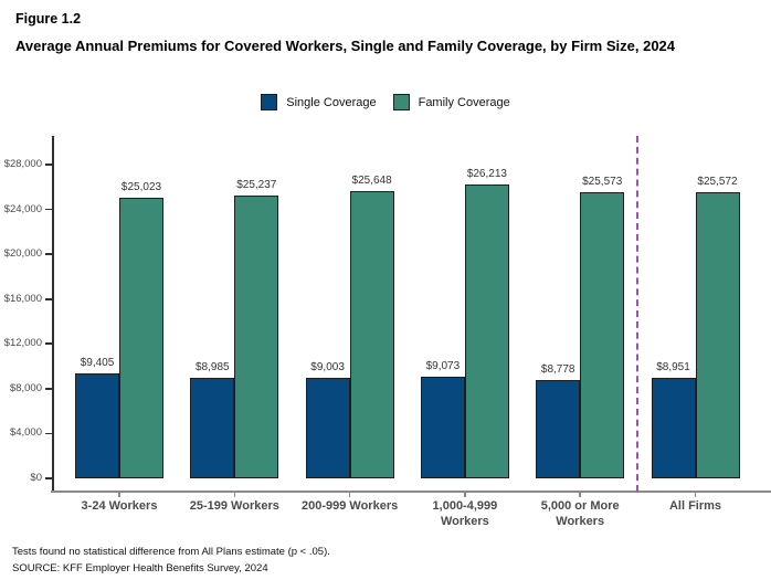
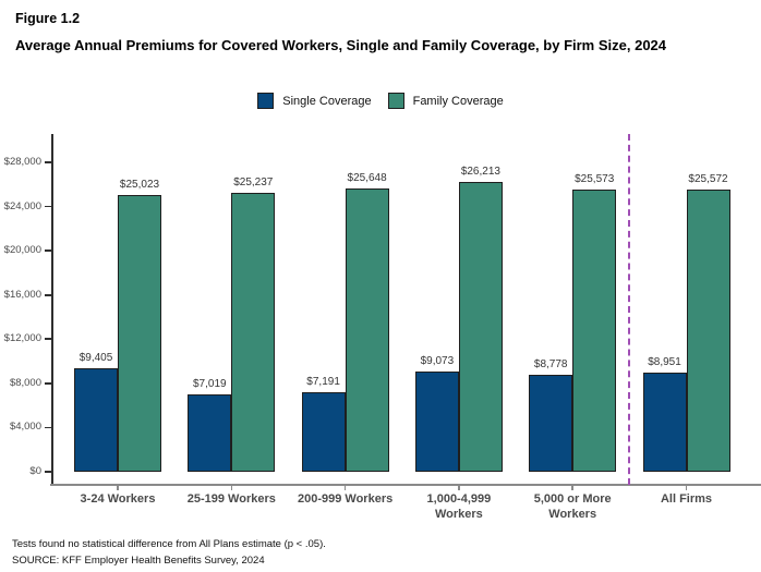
Single Coverage/25-199 Workers: $8,985 -> $7,019
Single Coverage/200-999 Workers: $9,003 -> $7,191
